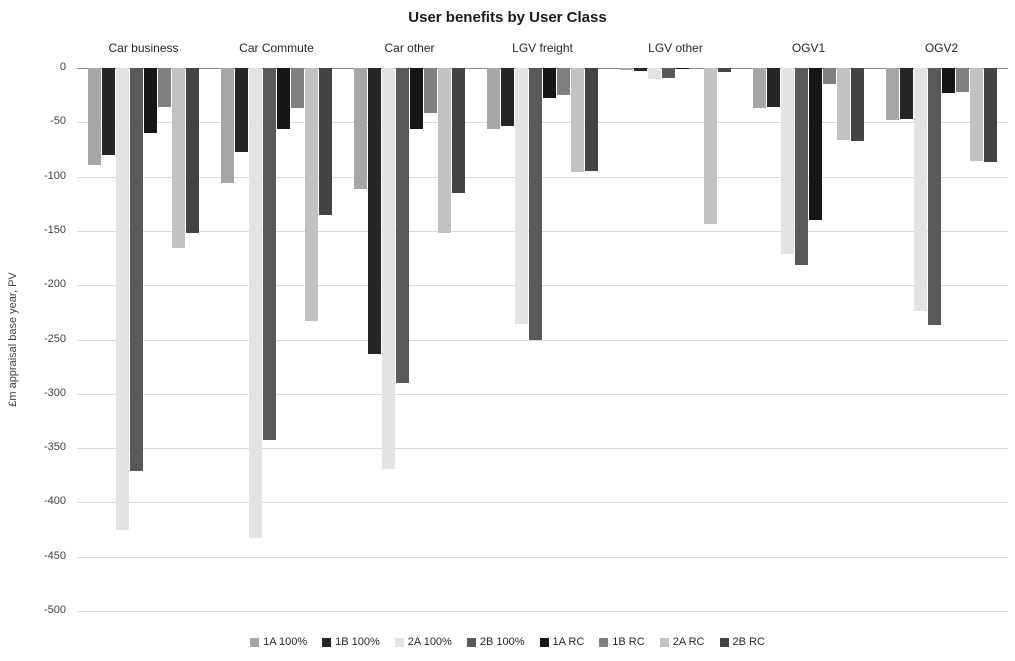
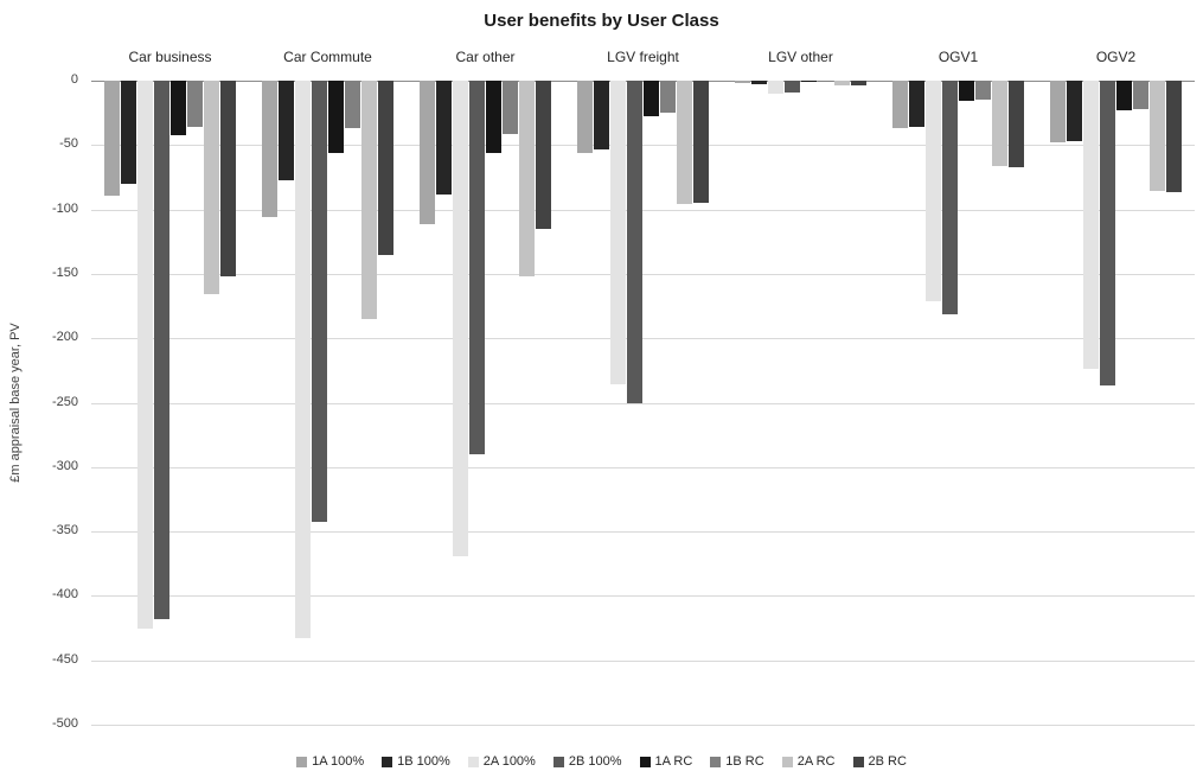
2B 100%/Car business: -371 -> -418
1A RC/Car business: -60 -> -42
2A RC/Car Commute: -233 -> -185
1B 100%/Car other: -263 -> -88
2A RC/LGV other: -144 -> -4
1A RC/OGV1: -140 -> -16
